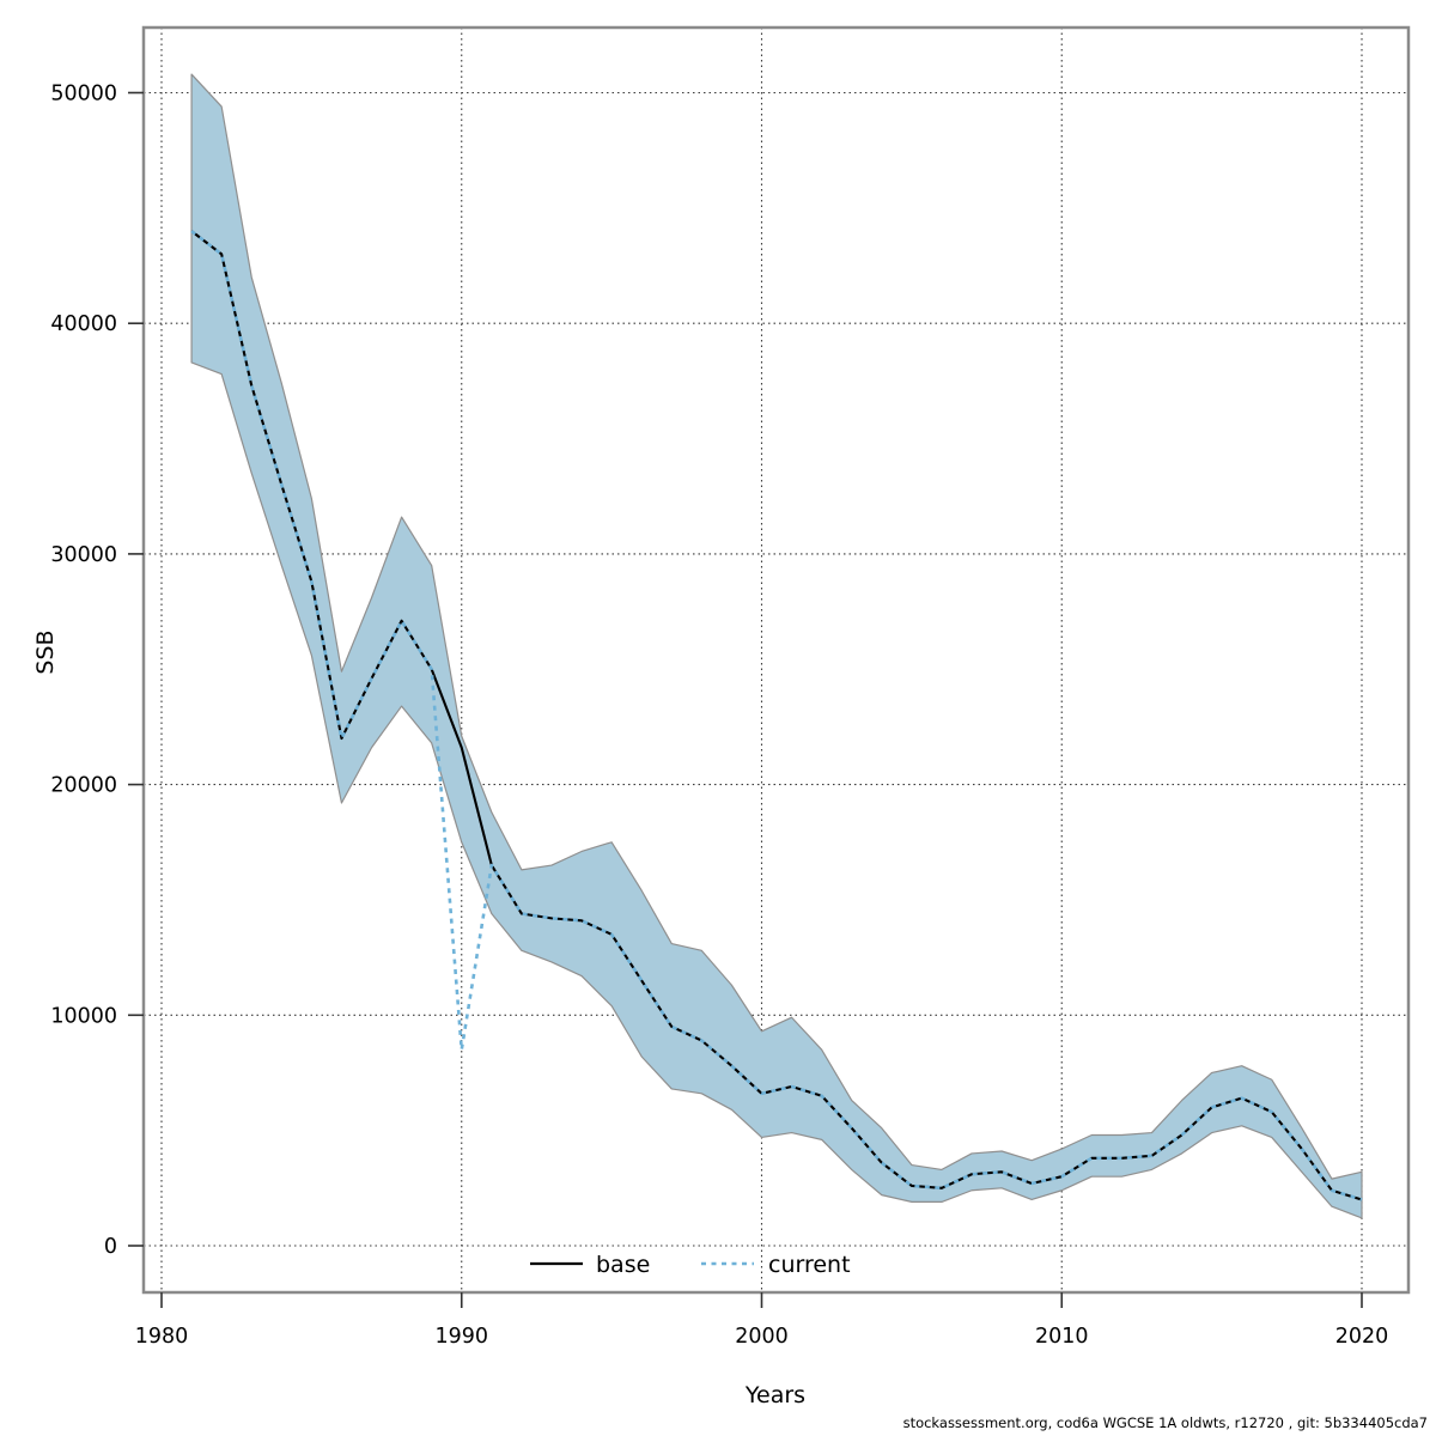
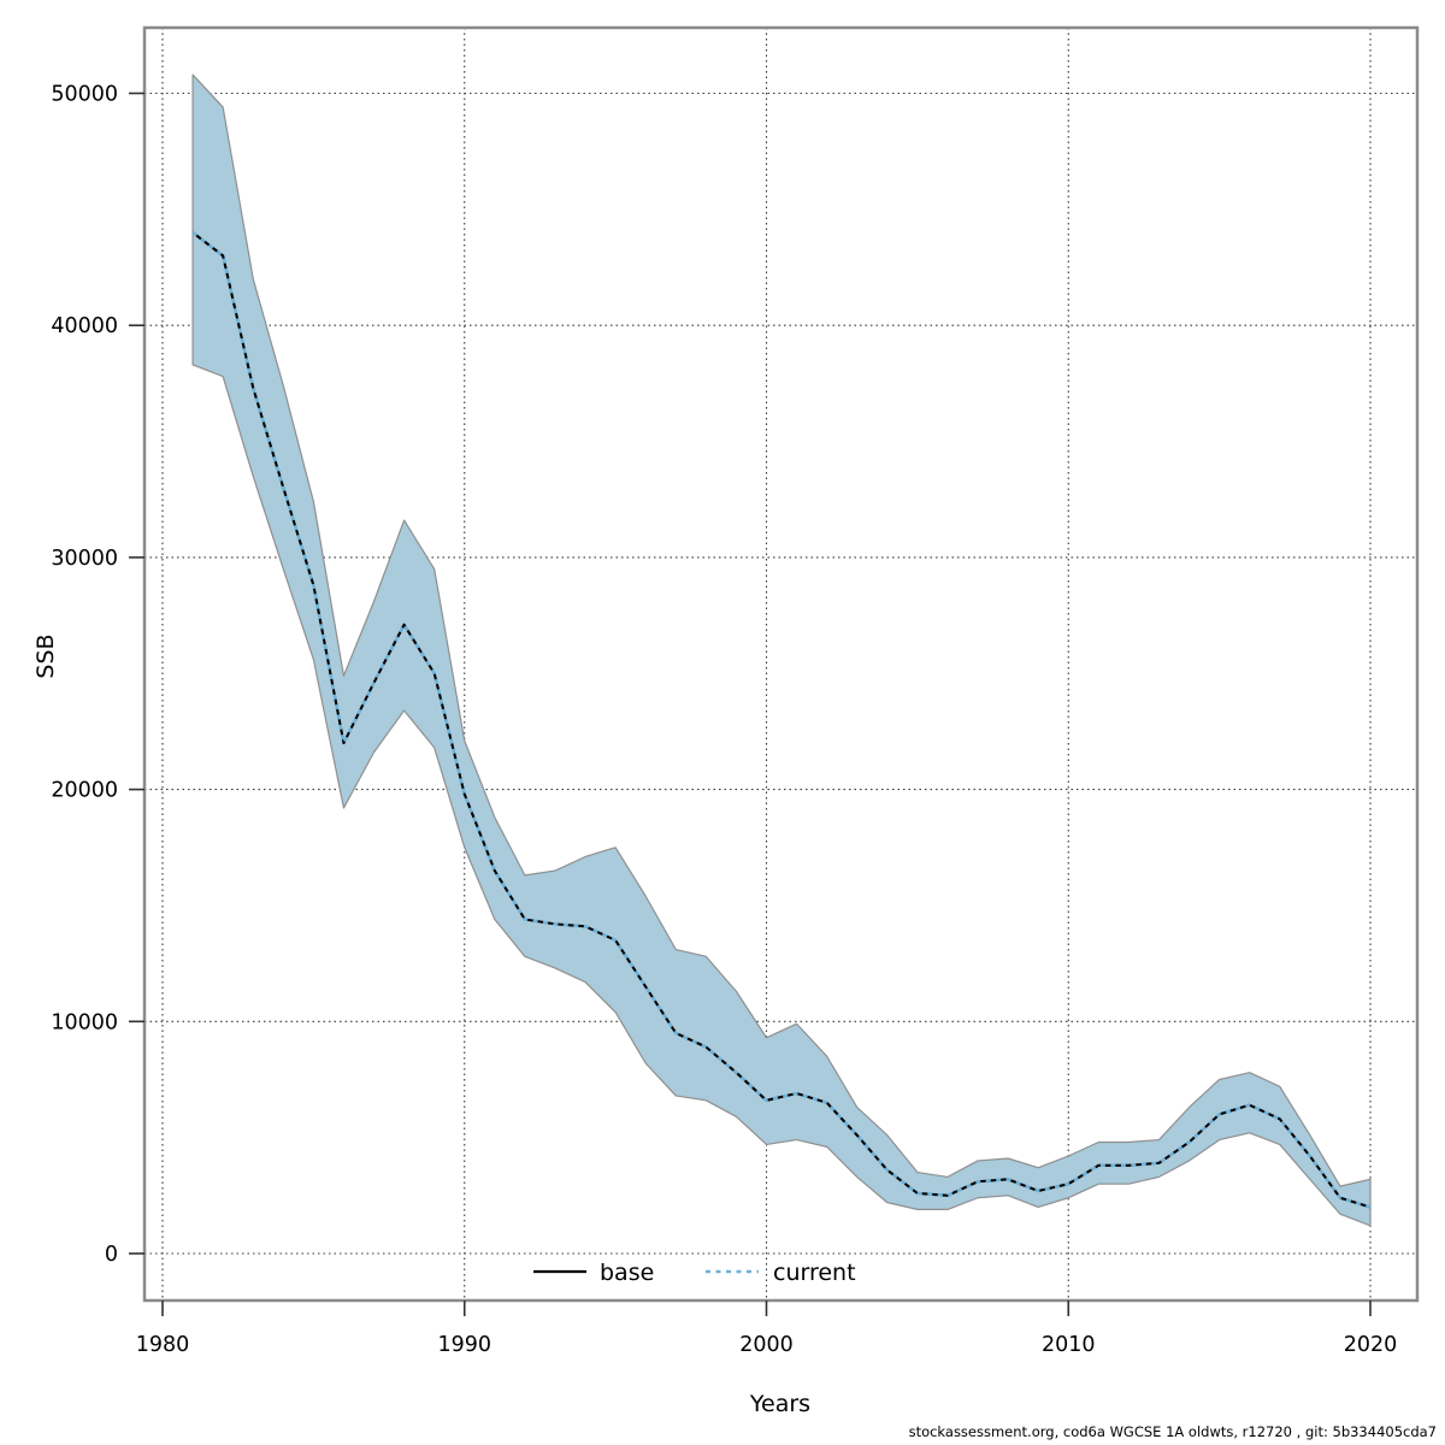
base/1990: 21600 -> 19800
current/1990: 8500 -> 19800
